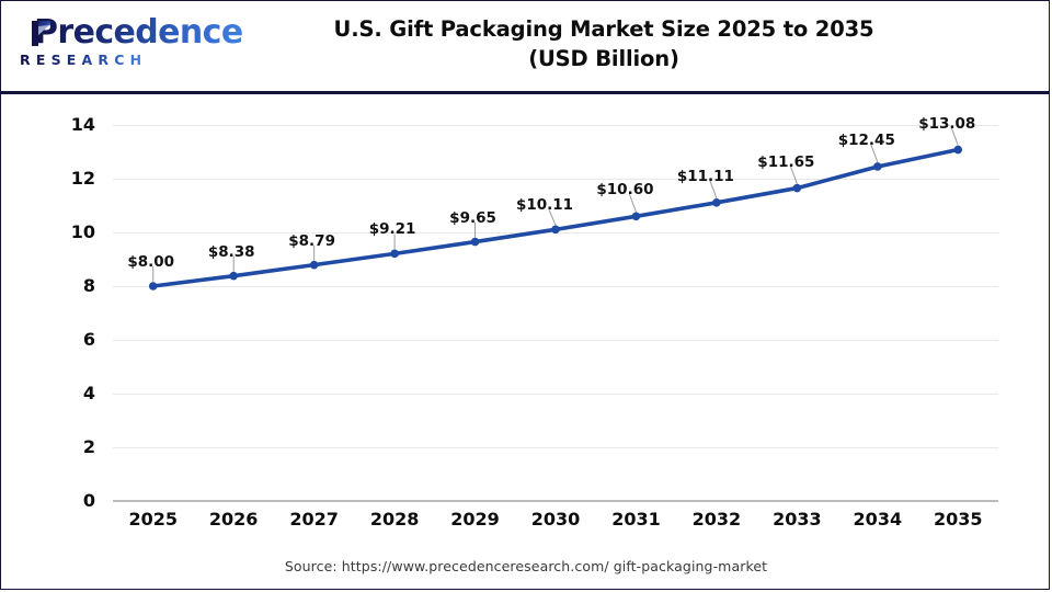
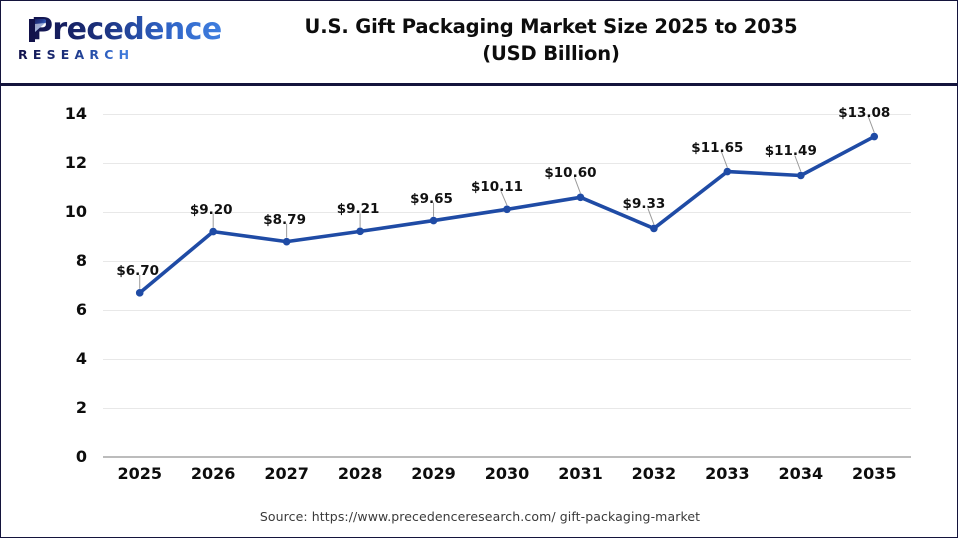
2025: $8.00 -> $6.70
2026: $8.38 -> $9.20
2032: $11.11 -> $9.33
2034: $12.45 -> $11.49
